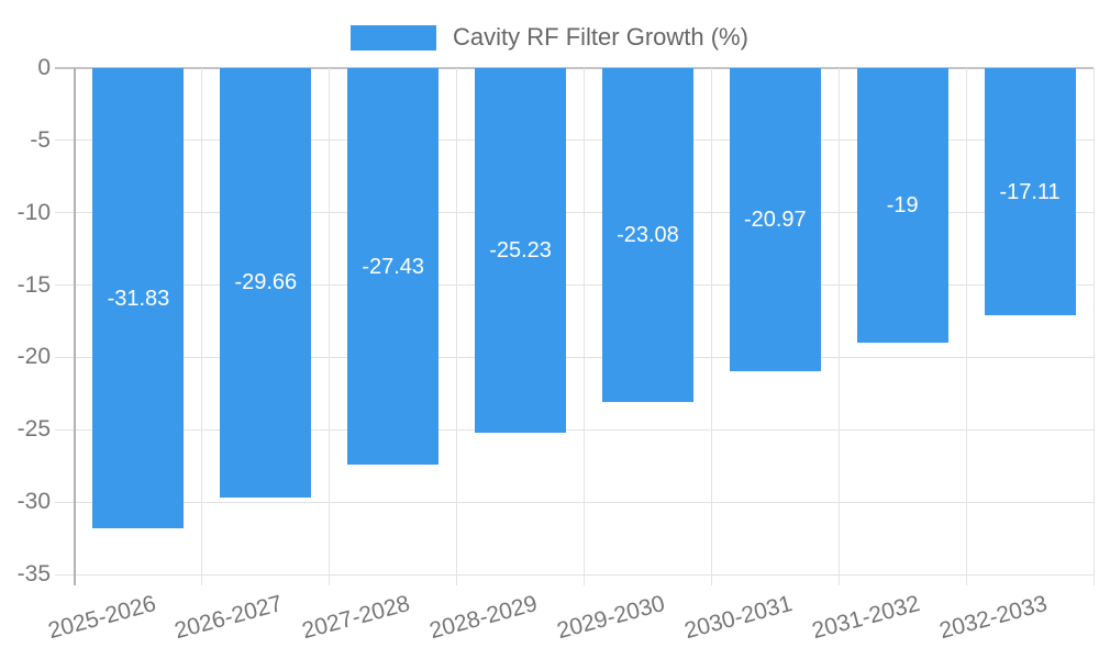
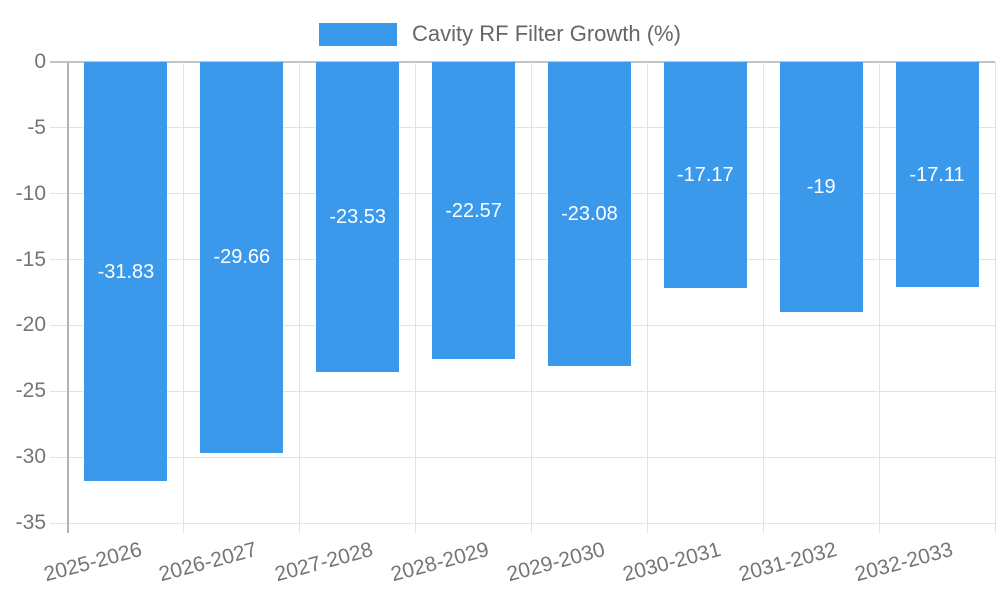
2027-2028: -27.43 -> -23.53
2028-2029: -25.23 -> -22.57
2030-2031: -20.97 -> -17.17
